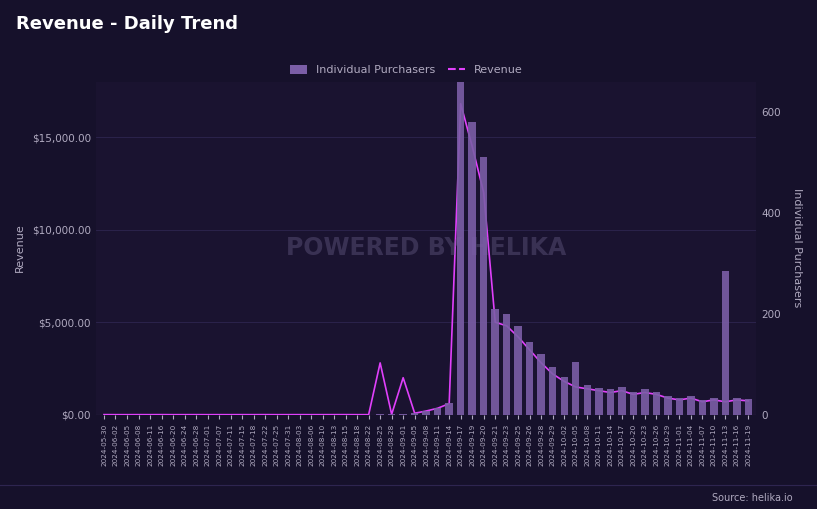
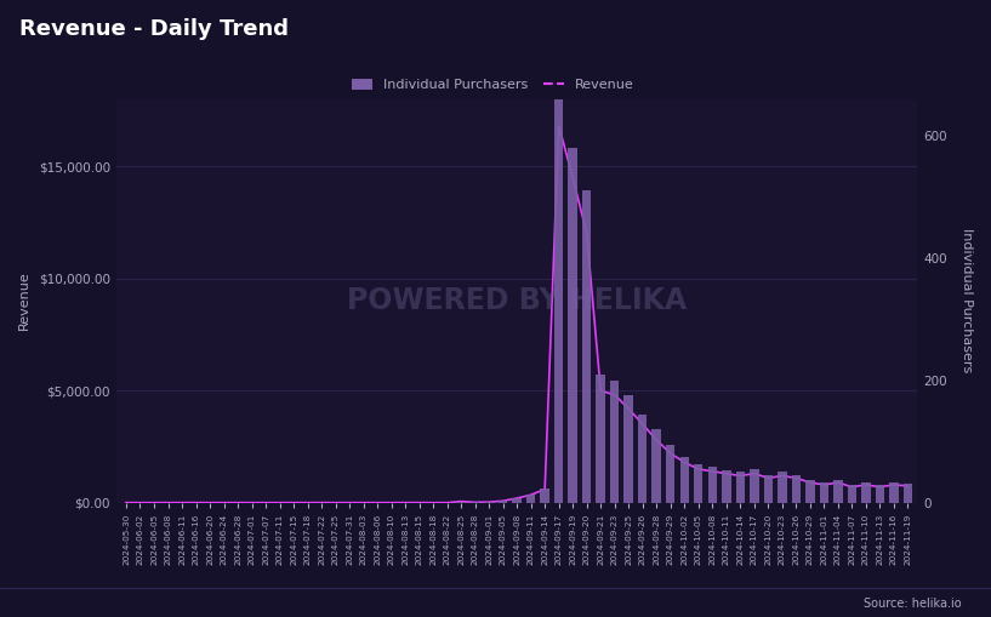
Revenue/2024-08-25: $2,800 -> $100
Revenue/2024-09-01: $2,000 -> $0
Individual Purchasers/2024-10-05: 104 -> 63
Individual Purchasers/2024-11-13: 284 -> 29
